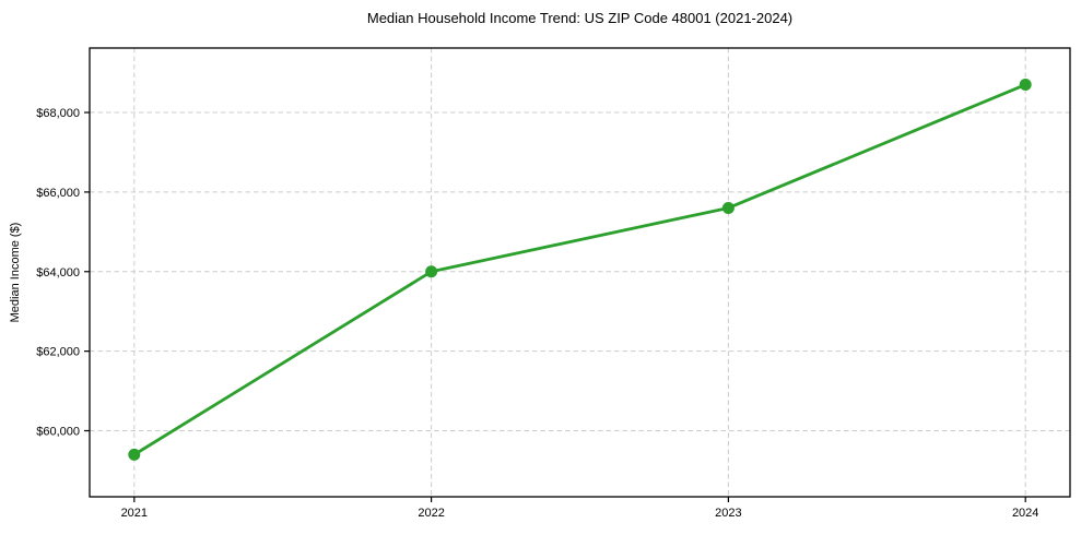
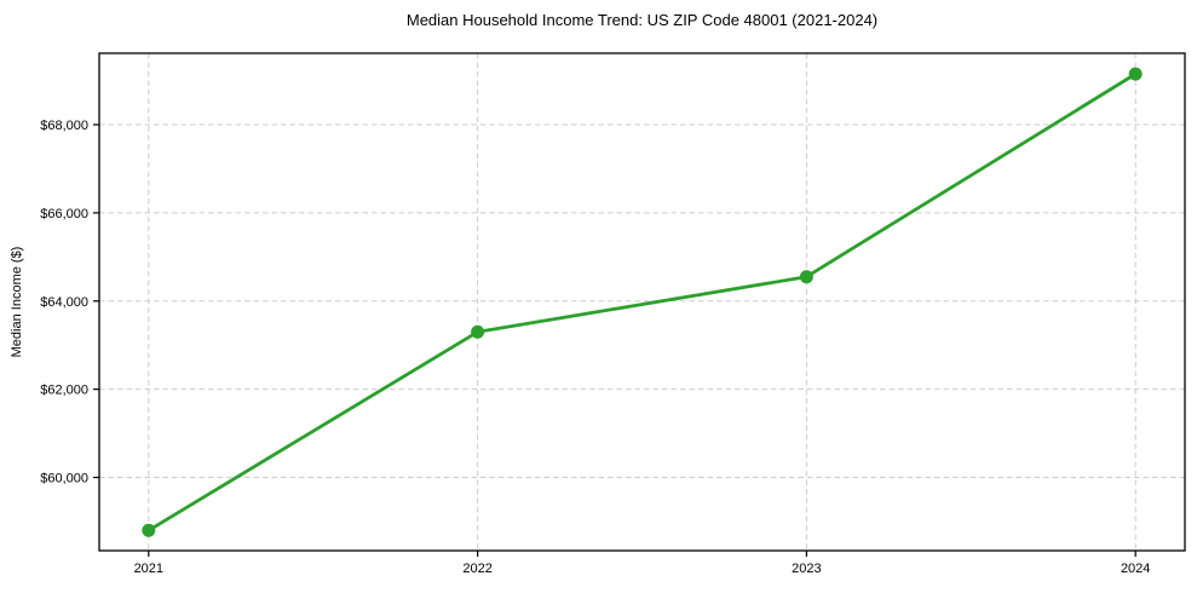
2021: $59400 -> $58800
2022: $64000 -> $63300
2023: $65600 -> $64600
2024: $68700 -> $69200
